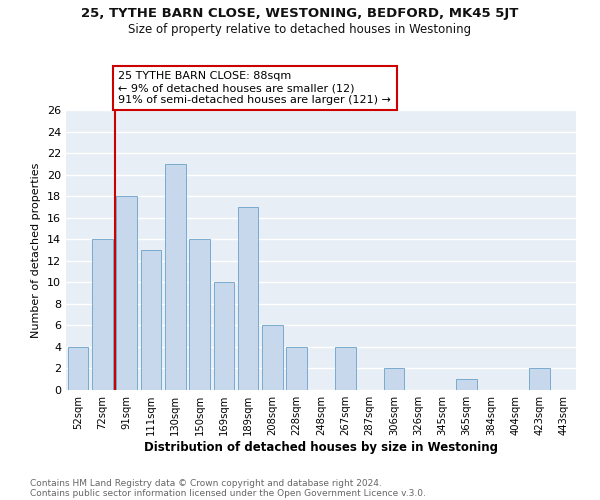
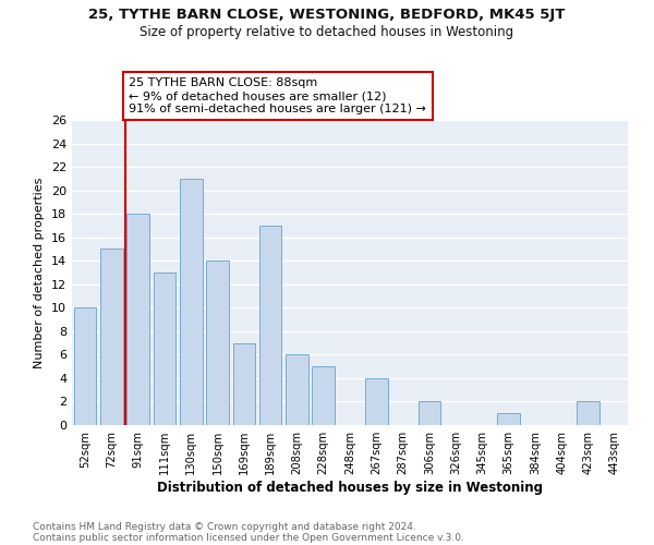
52sqm: 4 -> 10
72sqm: 14 -> 15
169sqm: 10 -> 7
228sqm: 4 -> 5
